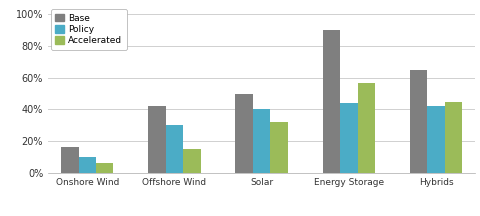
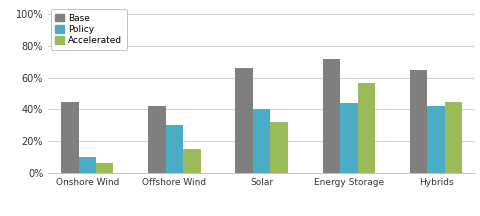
Base/Onshore Wind: 16% -> 45%
Base/Solar: 50% -> 66%
Base/Energy Storage: 90% -> 72%
